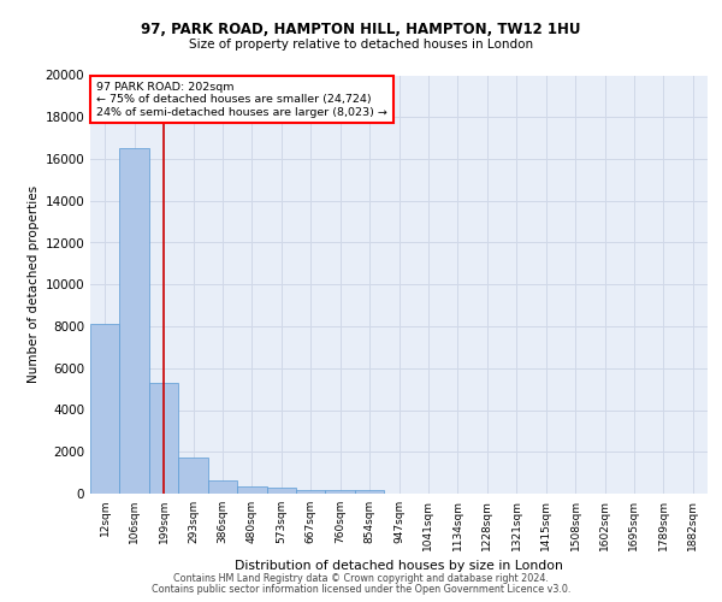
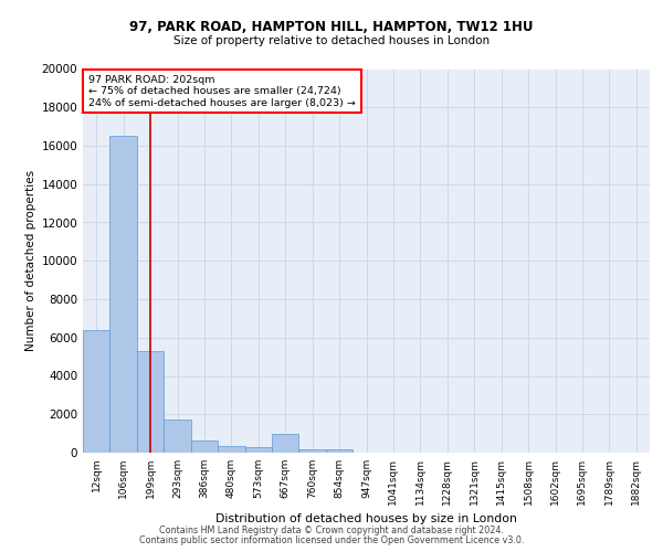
12sqm: 8100 -> 6400
667sqm: 200 -> 1000
